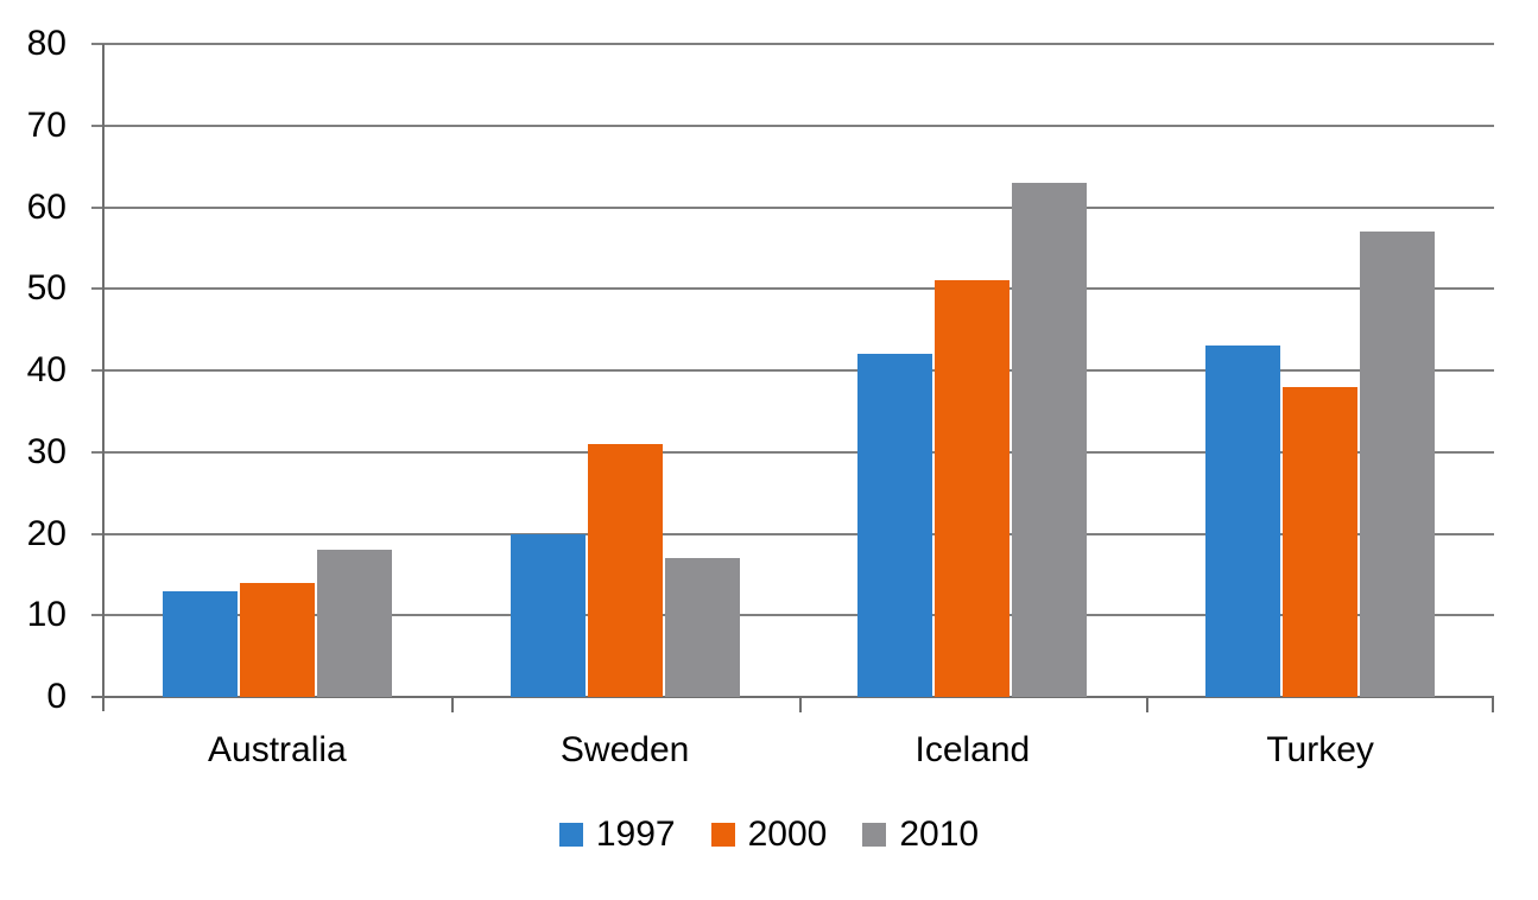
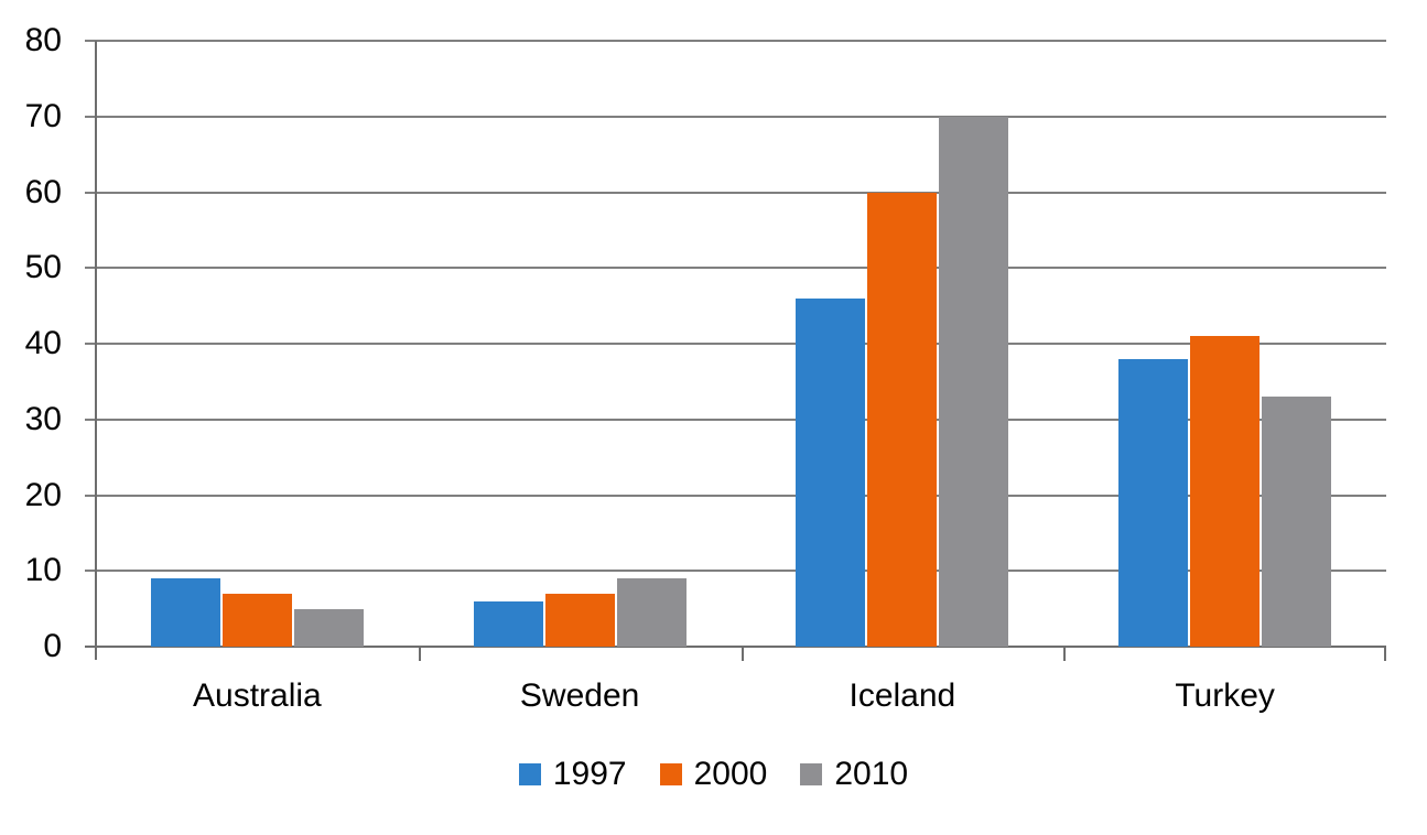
1997/Australia: 13 -> 9
2000/Australia: 14 -> 7
2010/Australia: 18 -> 5
1997/Sweden: 20 -> 6
2000/Sweden: 31 -> 7
2010/Sweden: 17 -> 9
1997/Iceland: 42 -> 46
2000/Iceland: 51 -> 60
2010/Iceland: 63 -> 70
1997/Turkey: 43 -> 38
2000/Turkey: 38 -> 41
2010/Turkey: 57 -> 33
